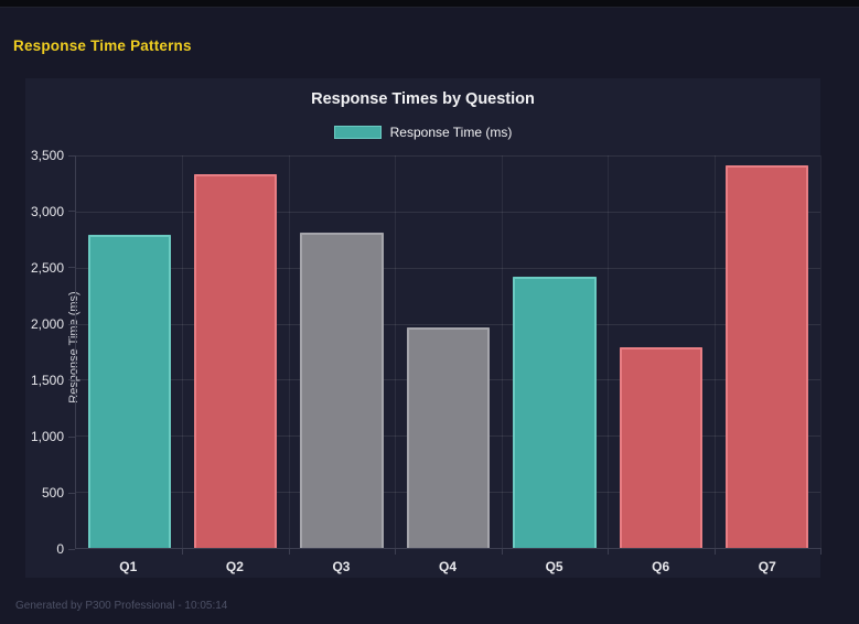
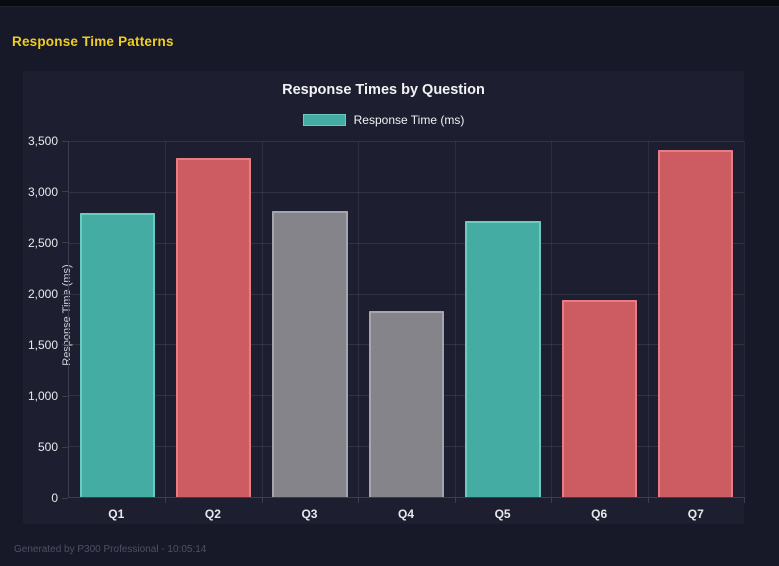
Q4: 1970 -> 1830
Q5: 2420 -> 2710
Q6: 1790 -> 1940
